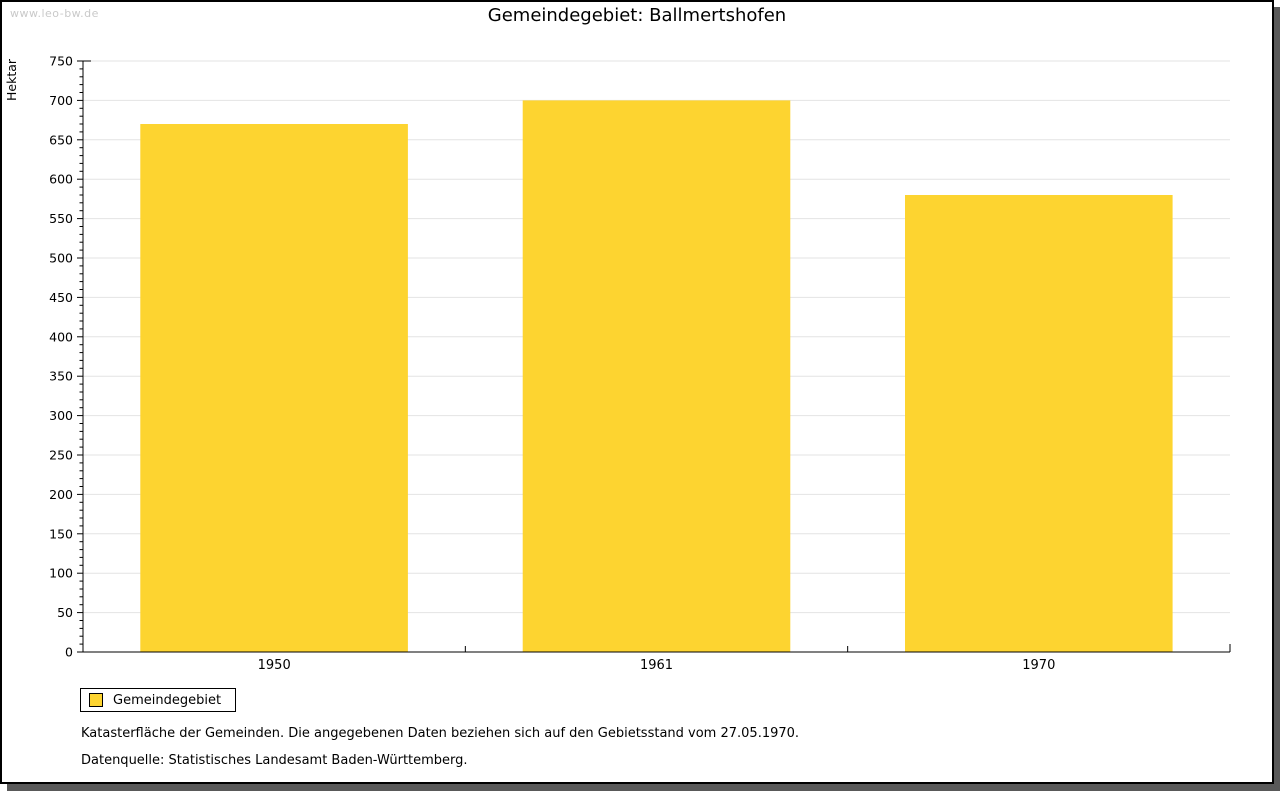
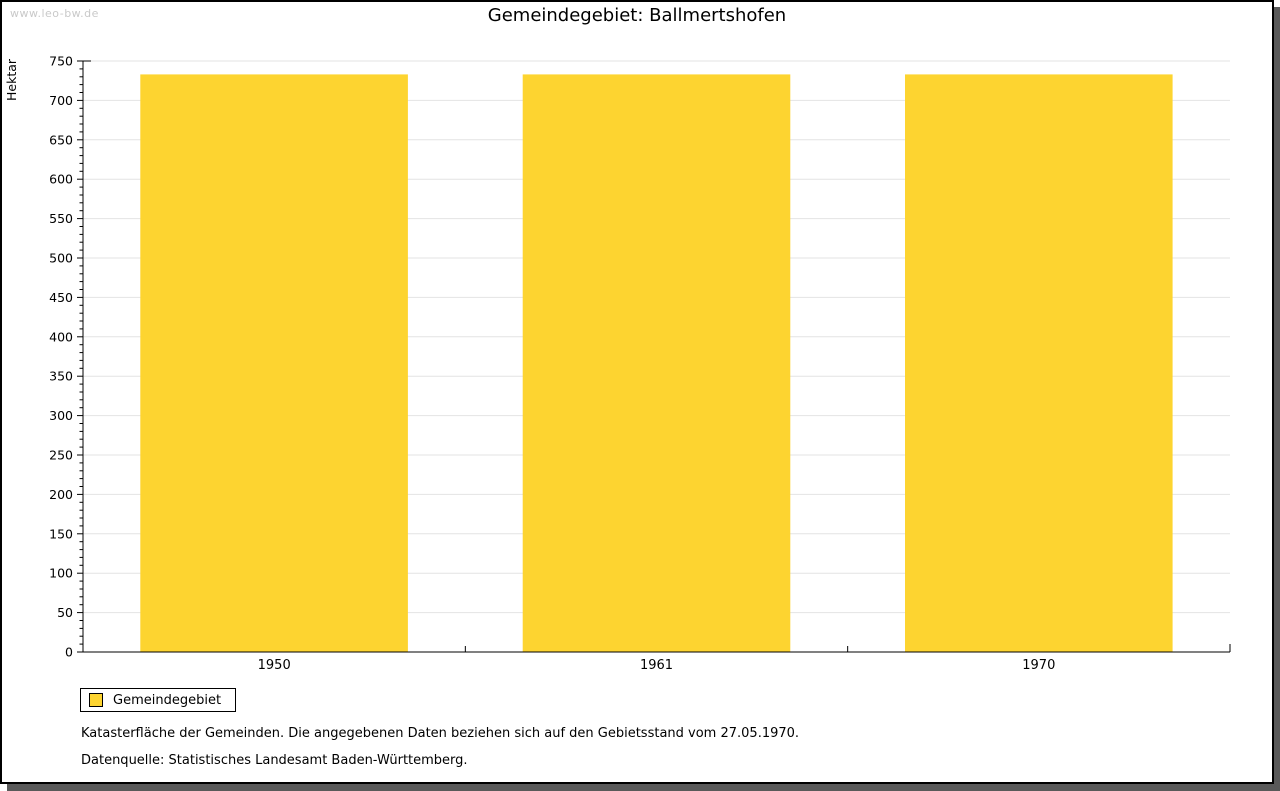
1950: 670 -> 730
1961: 700 -> 730
1970: 580 -> 730
